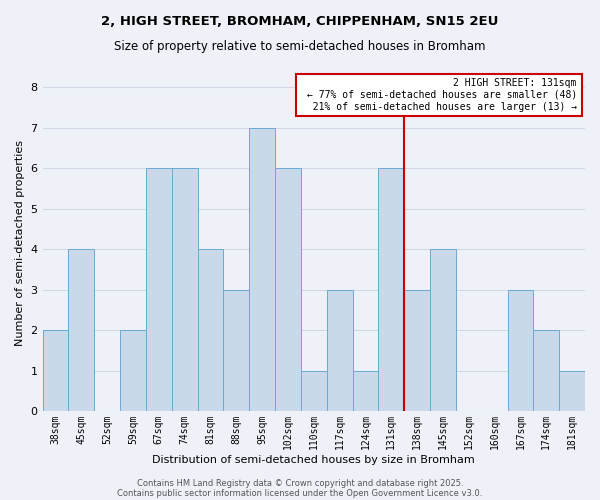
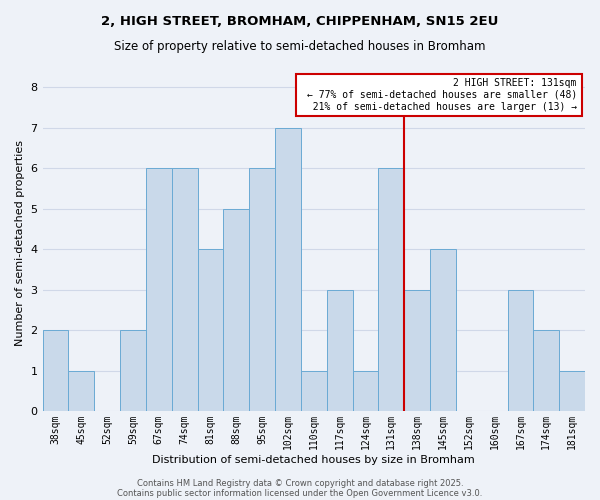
45sqm: 4 -> 1
88sqm: 3 -> 5
95sqm: 7 -> 6
102sqm: 6 -> 7
